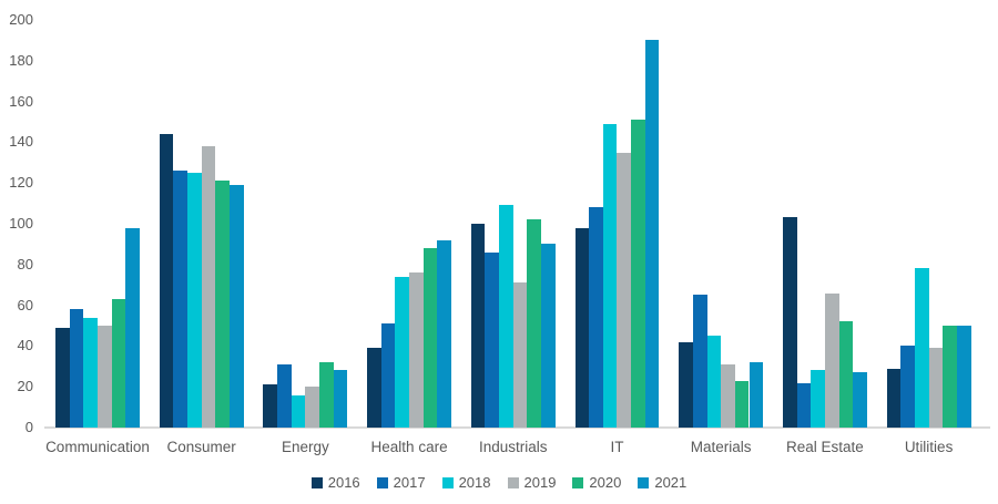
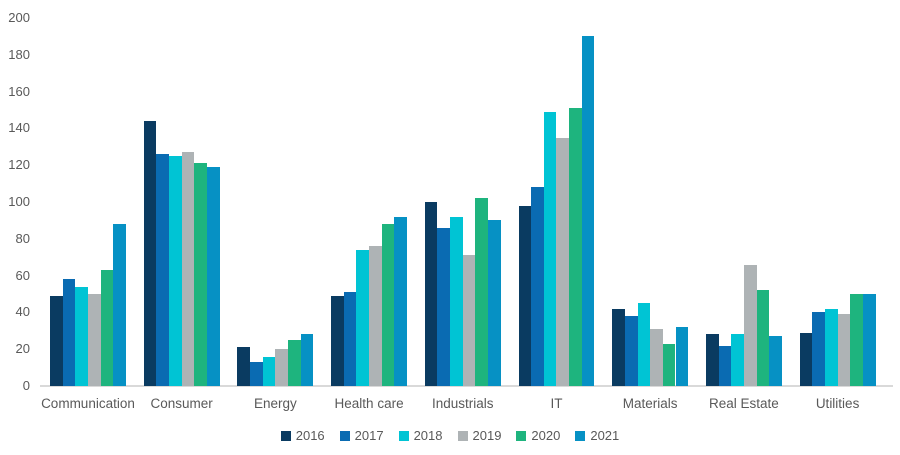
2021/Communication: 98 -> 88
2019/Consumer: 138 -> 127
2017/Energy: 31 -> 13
2020/Energy: 32 -> 25
2016/Health care: 39 -> 49
2018/Industrials: 109 -> 92
2017/Materials: 65 -> 38
2016/Real Estate: 103 -> 28
2018/Utilities: 78 -> 42
